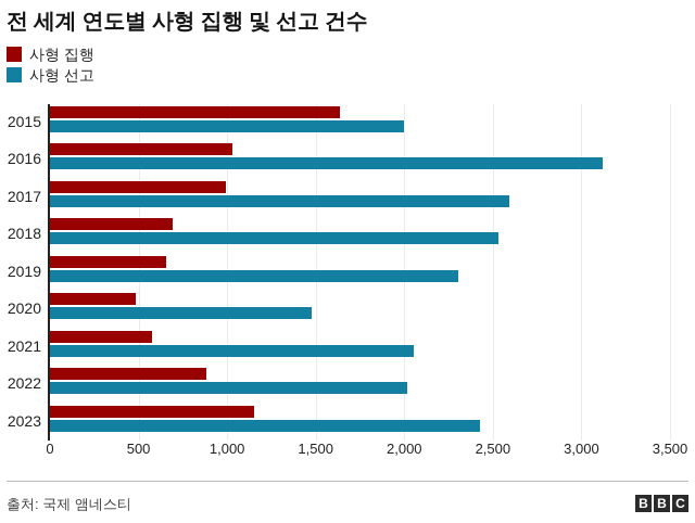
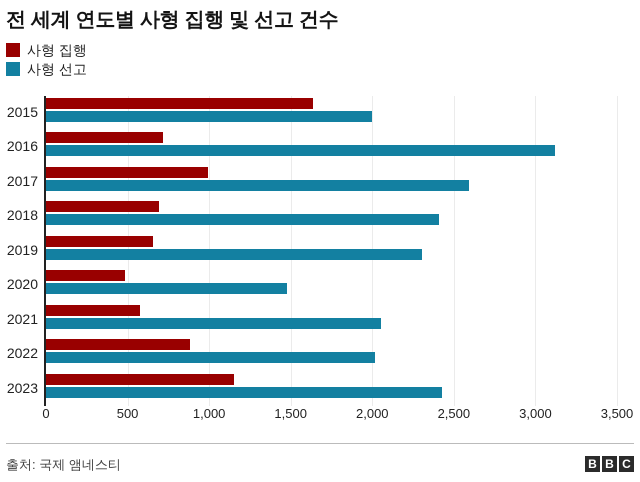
사형 집행/2016: 1030 -> 720
사형 선고/2018: 2530 -> 2410
